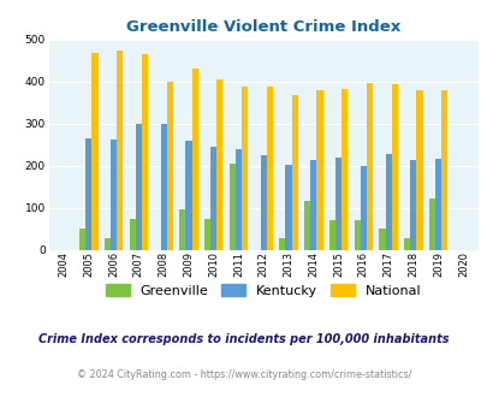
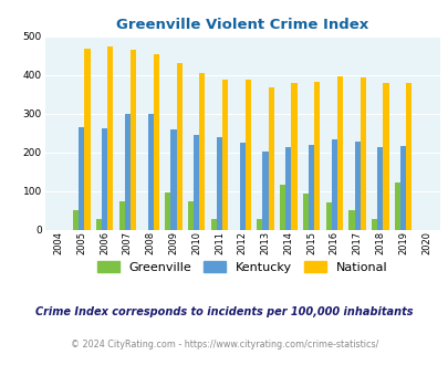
National/2008: 400 -> 455
Greenville/2011: 205 -> 27
Greenville/2015: 70 -> 95
Kentucky/2016: 200 -> 235
